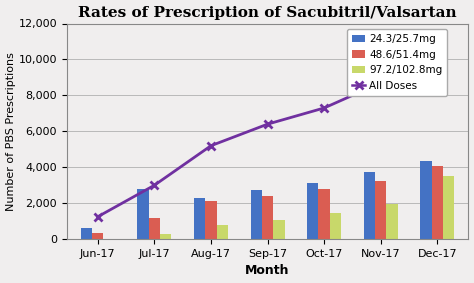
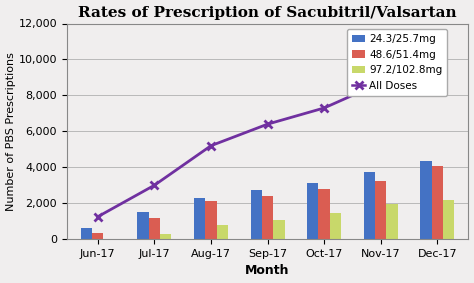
24.3/25.7mg/Jul-17: 2,800 -> 1,500
97.2/102.8mg/Dec-17: 3,500 -> 2,200
